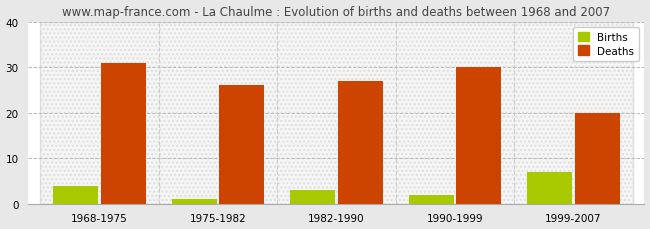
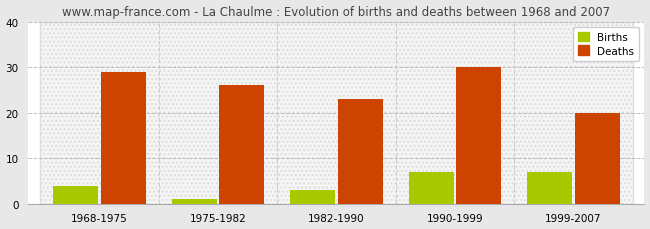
Deaths/1968-1975: 31 -> 29
Deaths/1982-1990: 27 -> 23
Births/1990-1999: 2 -> 7
